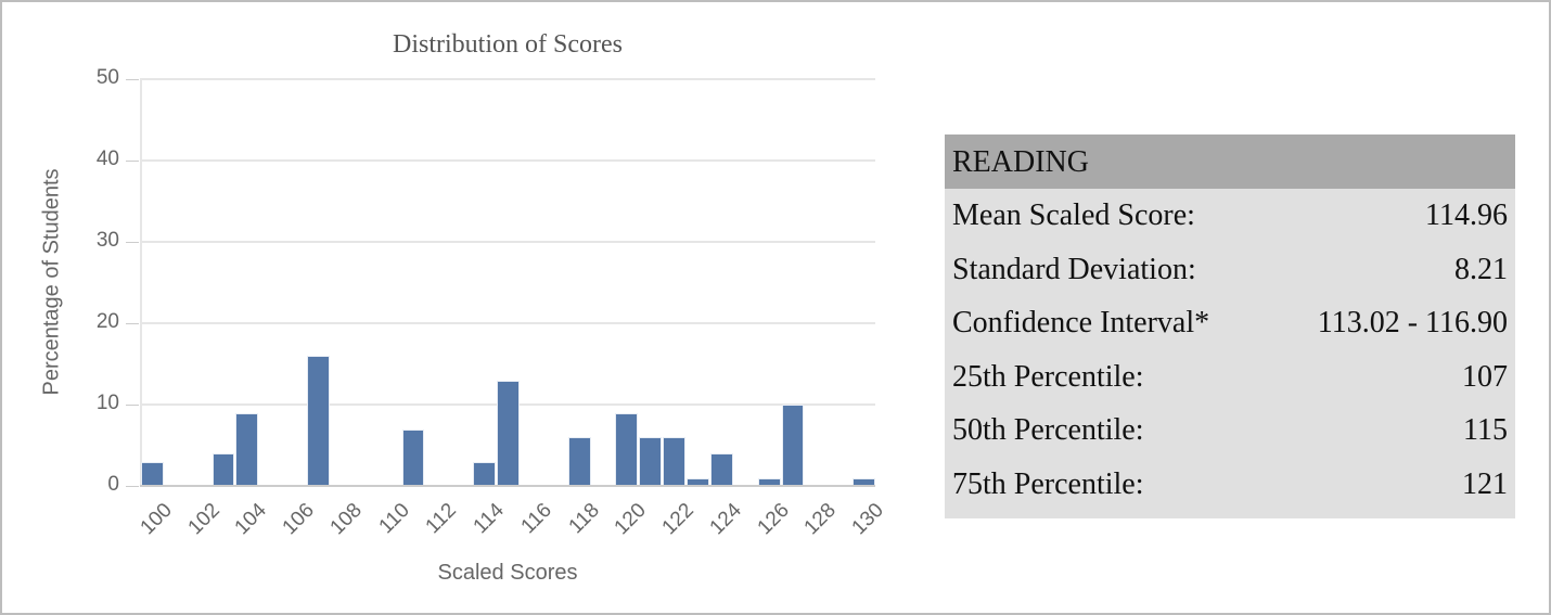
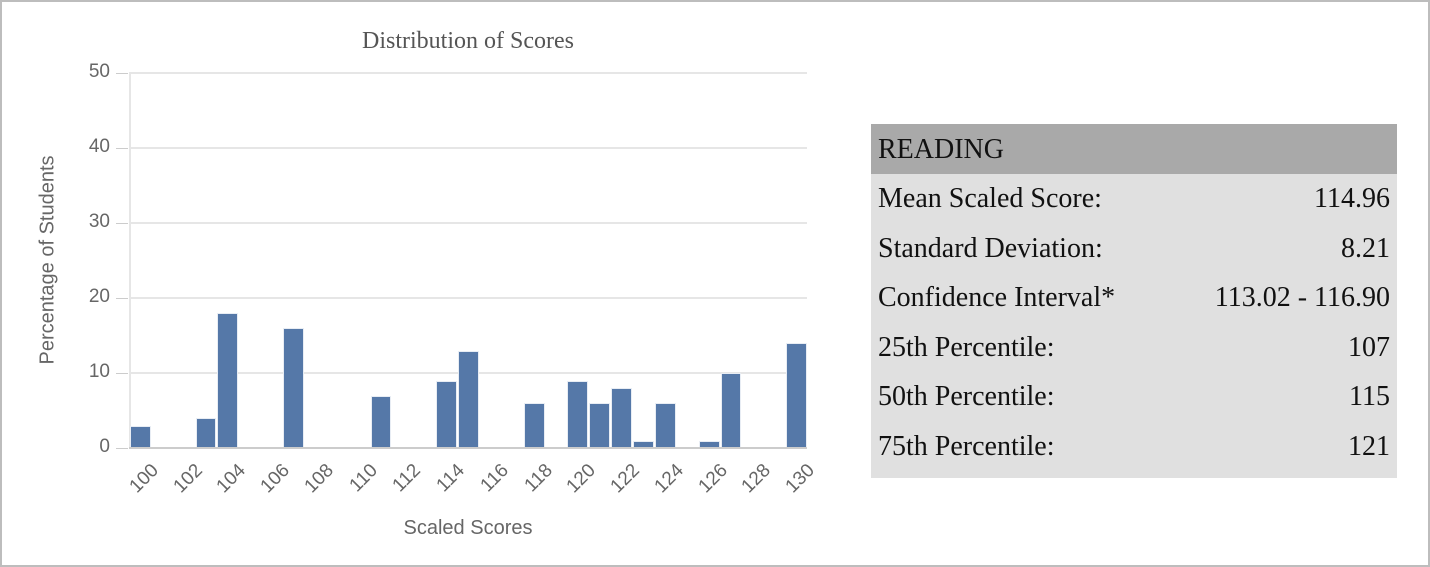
104: 9 -> 18
114: 3 -> 9
122: 6 -> 8
124: 4 -> 6
130: 1 -> 14
